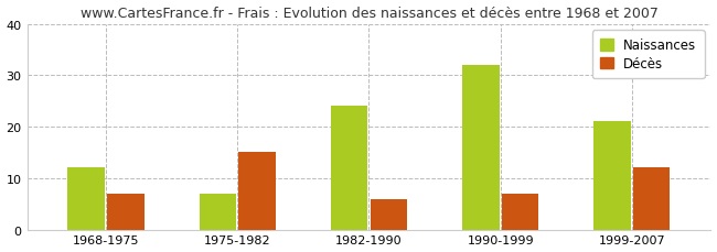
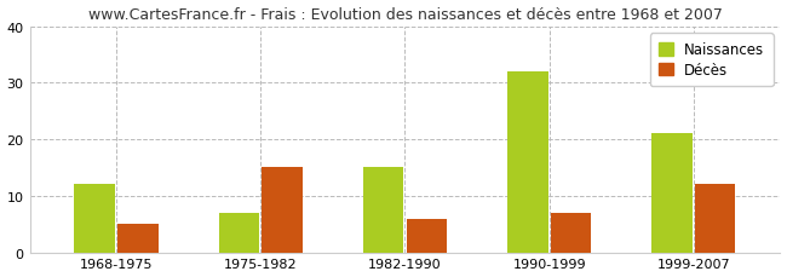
Décès/1968-1975: 7 -> 5
Naissances/1982-1990: 24 -> 15
